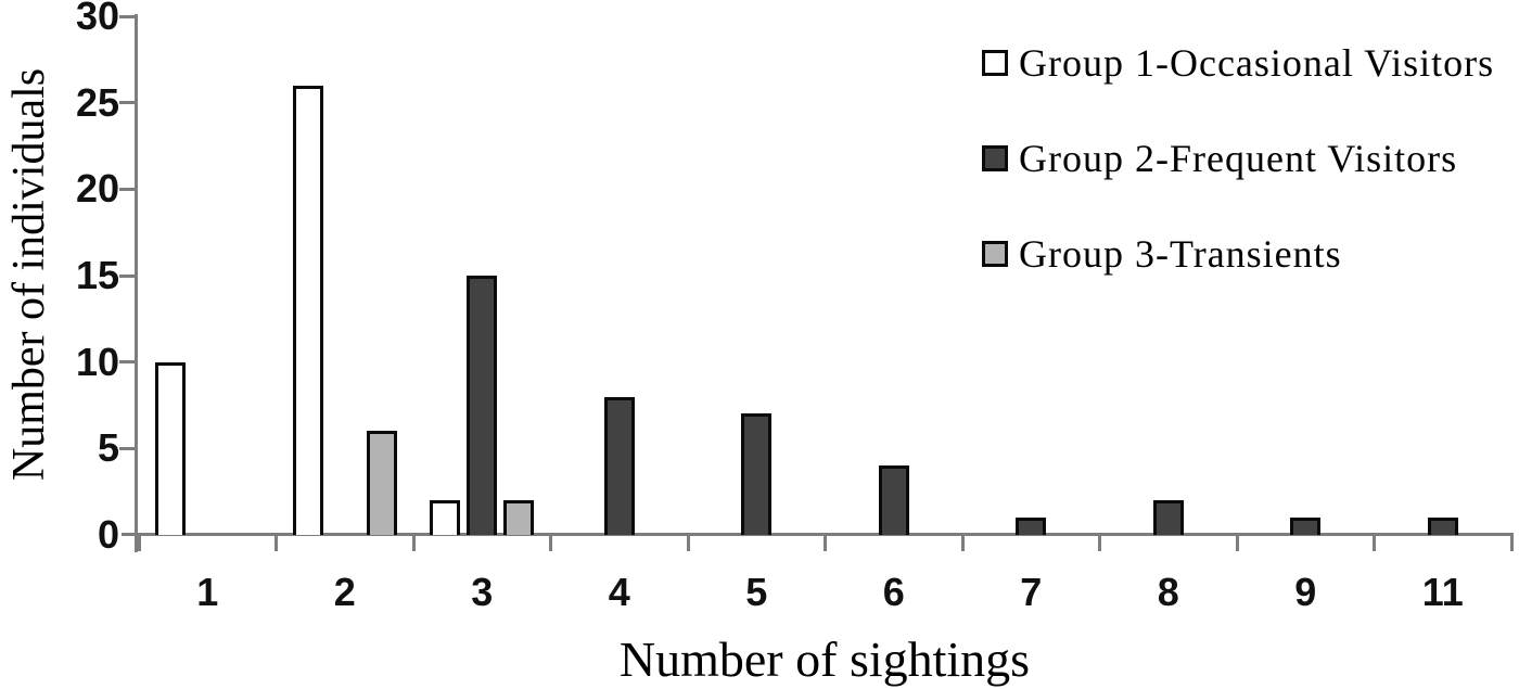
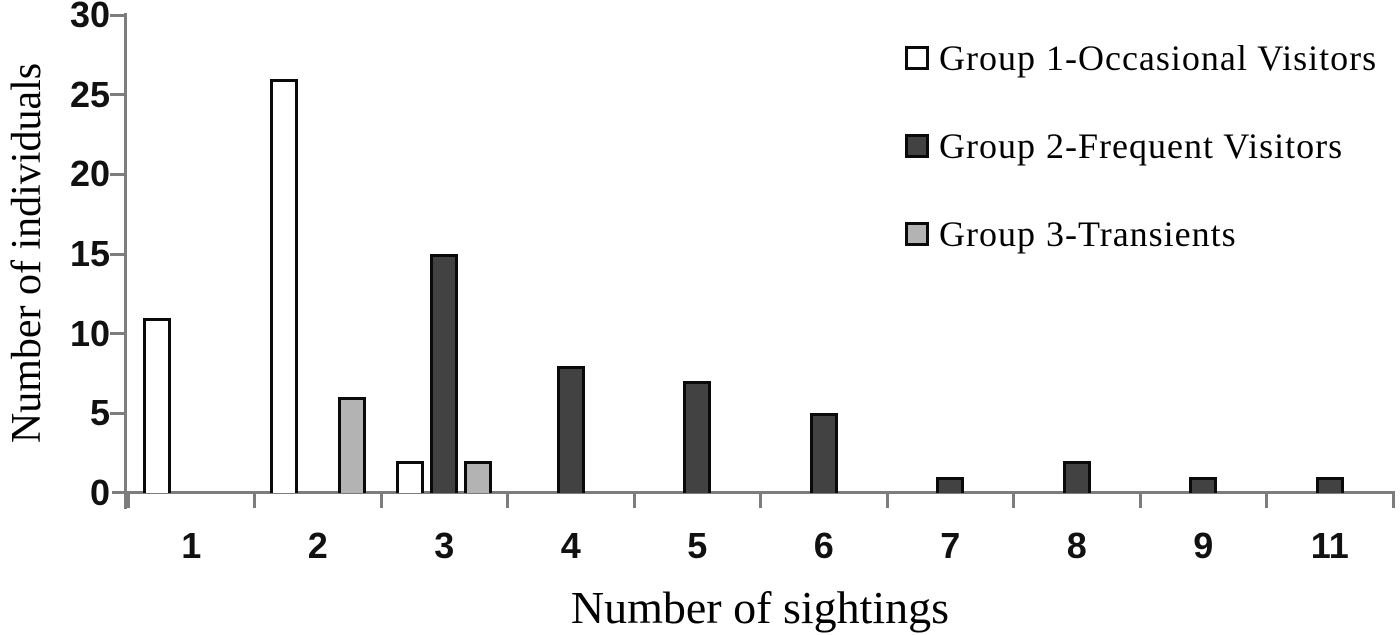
Group 1-Occasional Visitors/1: 10 -> 11
Group 2-Frequent Visitors/6: 4 -> 5
